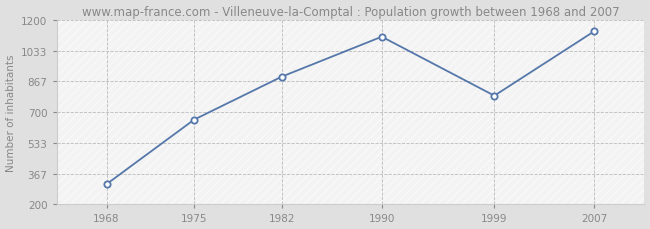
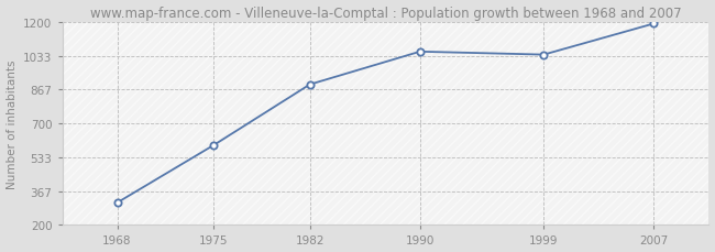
1975: 660 -> 590
1990: 1110 -> 1060
1999: 790 -> 1040
2007: 1140 -> 1190
